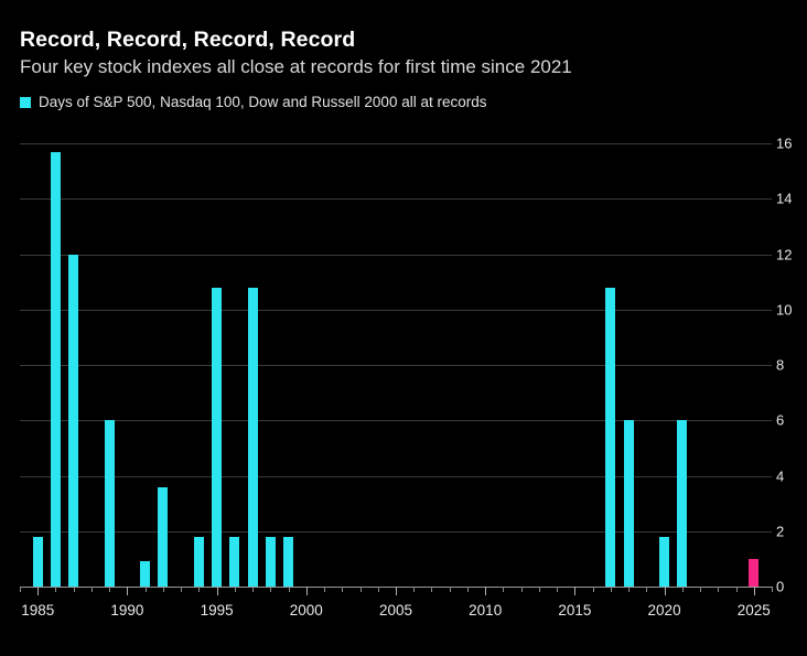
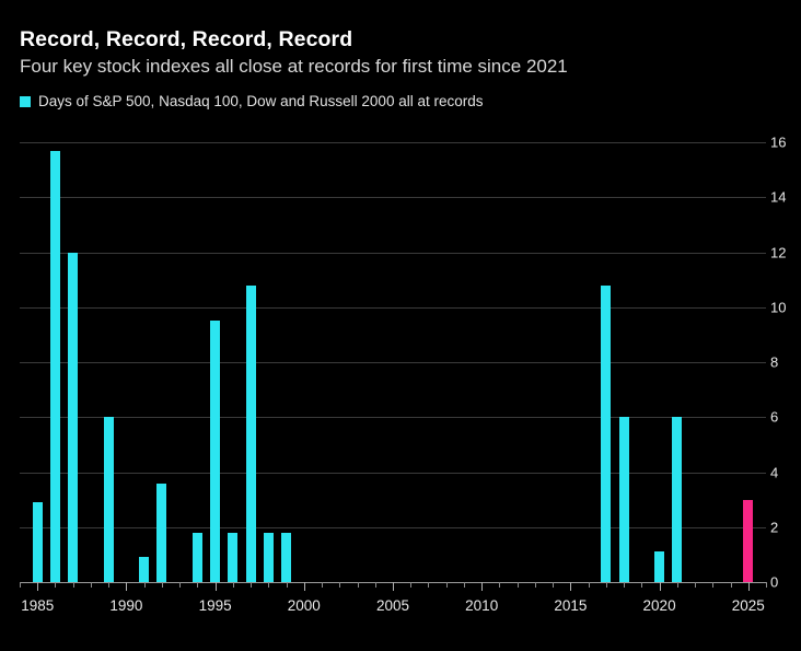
1985: 1.8 -> 2.9
1995: 10.8 -> 9.5
2020: 1.8 -> 1.1
2025: 1.0 -> 3.0
